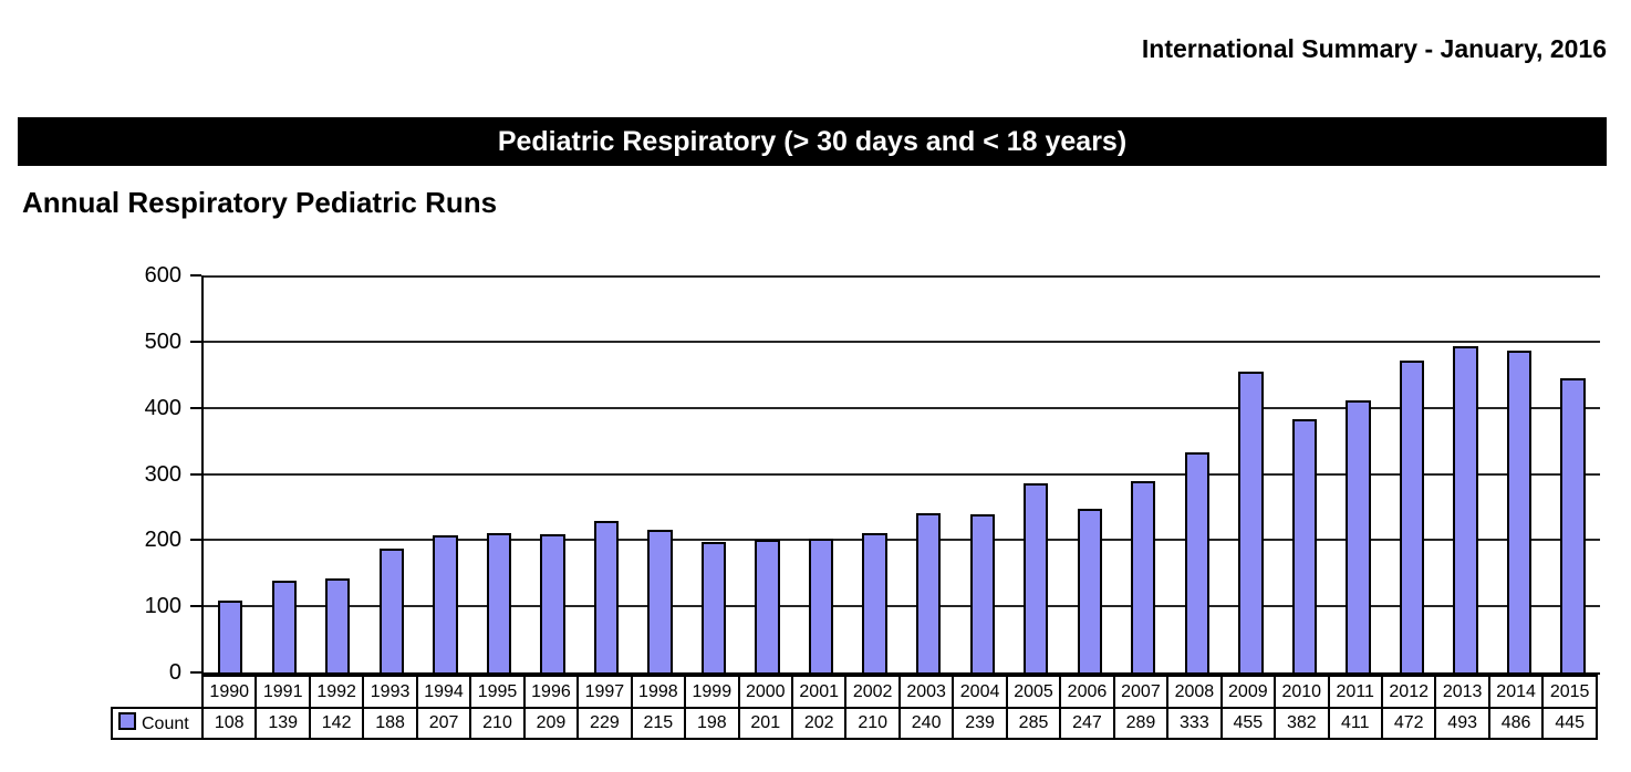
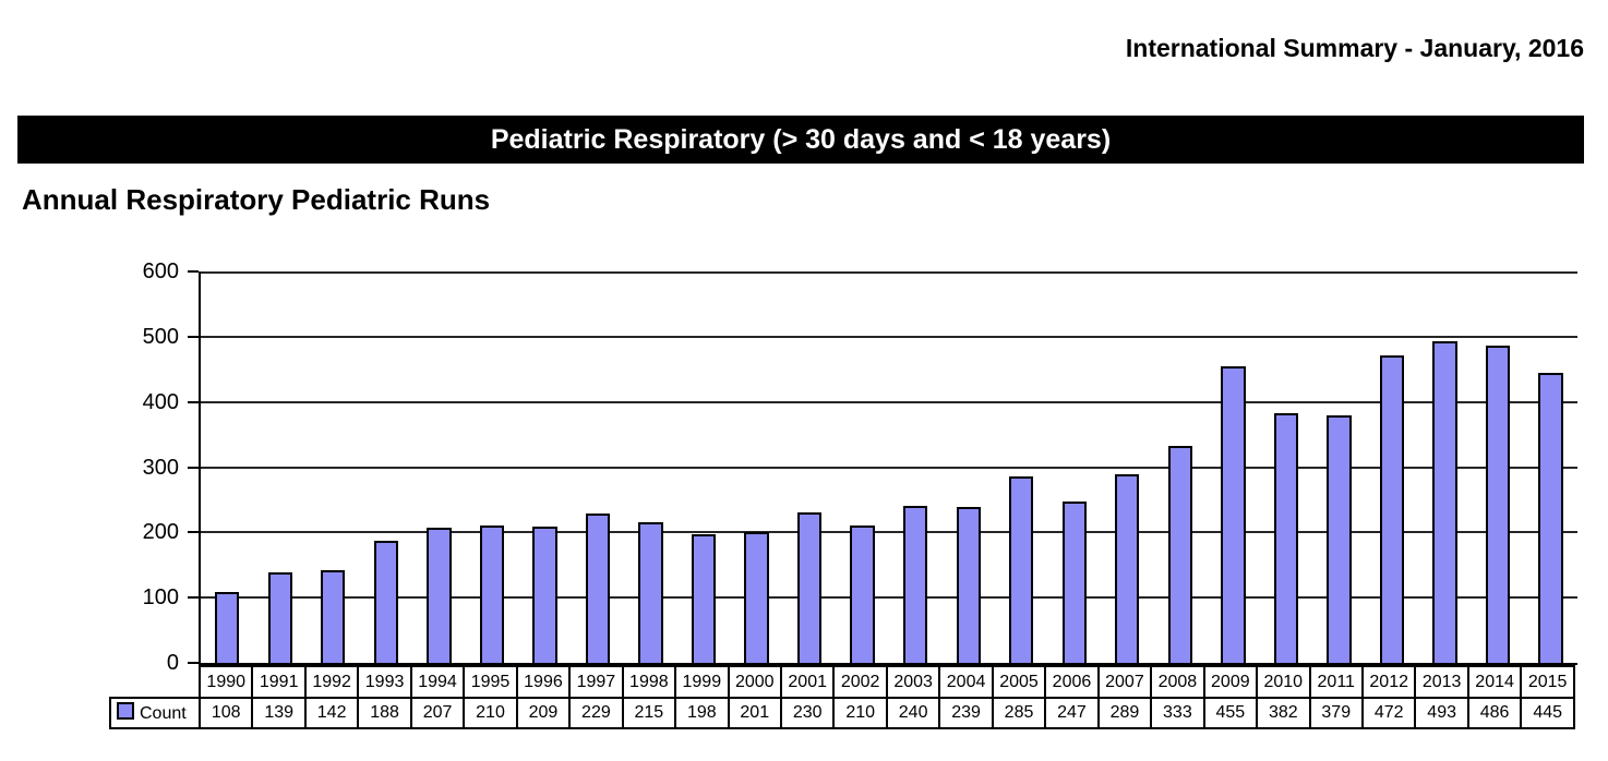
2001: 202 -> 230
2011: 411 -> 379
